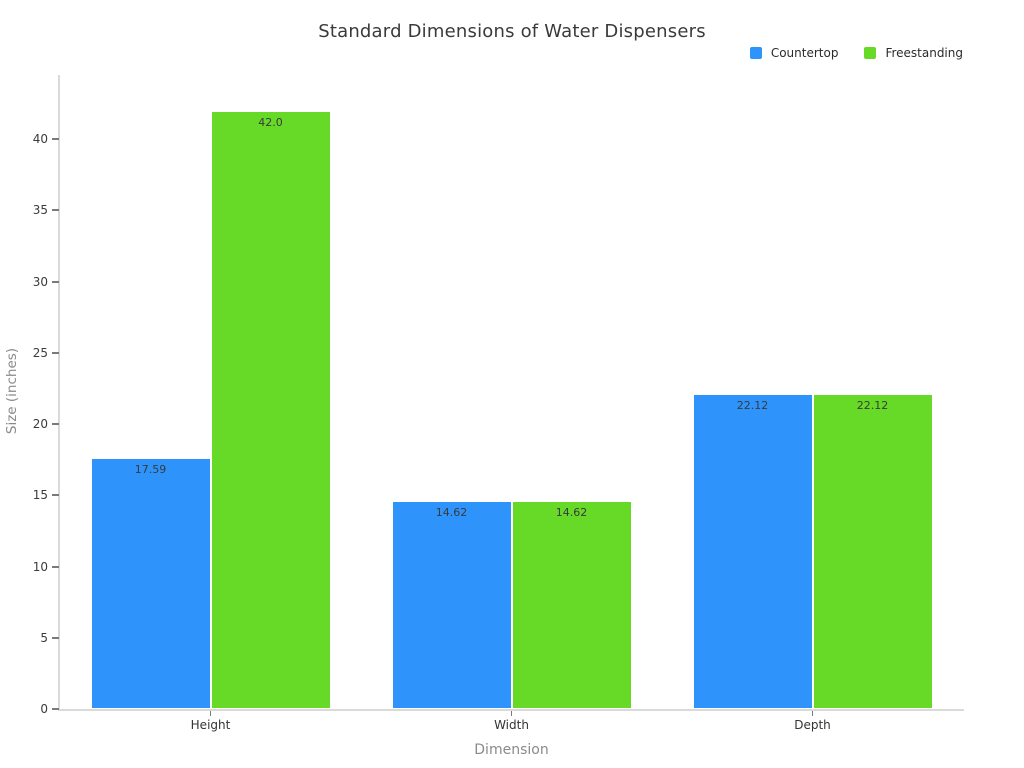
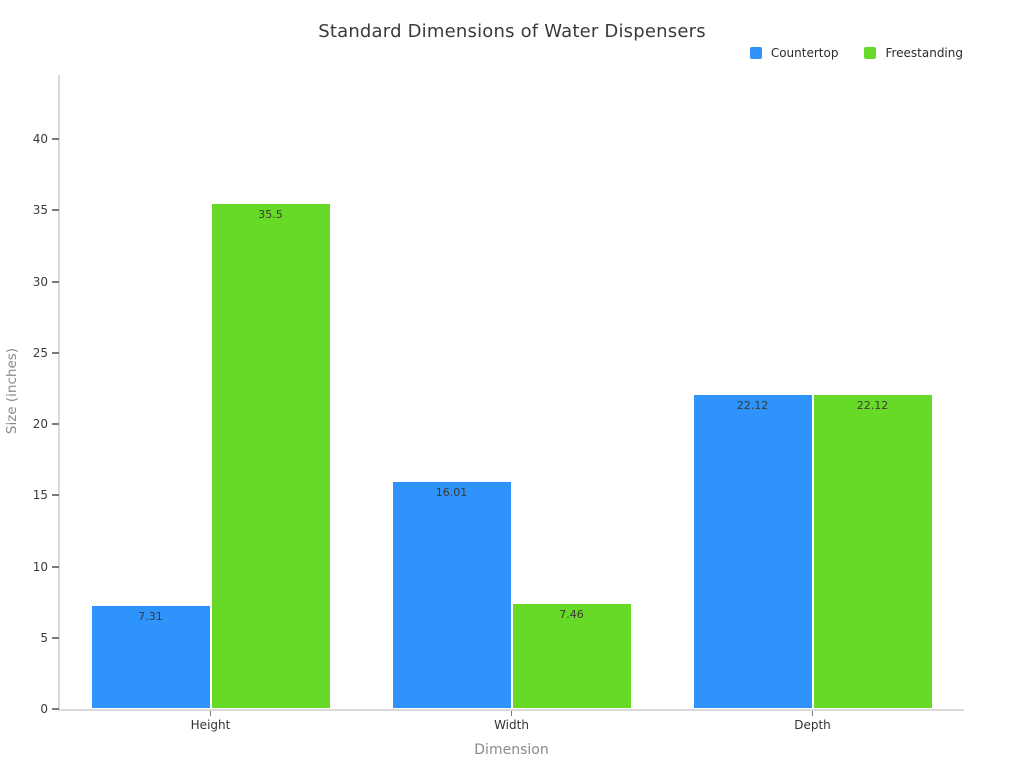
Countertop/Height: 17.59 -> 7.31
Freestanding/Height: 42.0 -> 35.5
Countertop/Width: 14.62 -> 16.01
Freestanding/Width: 14.62 -> 7.46
